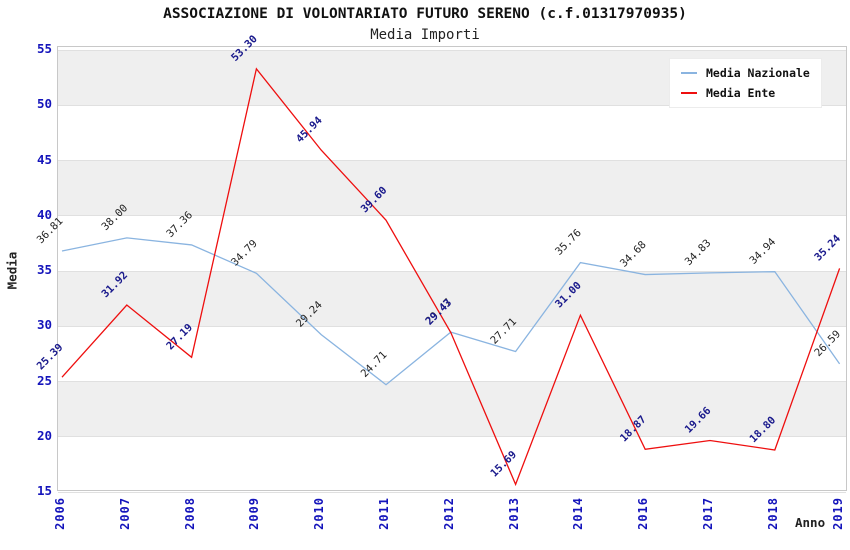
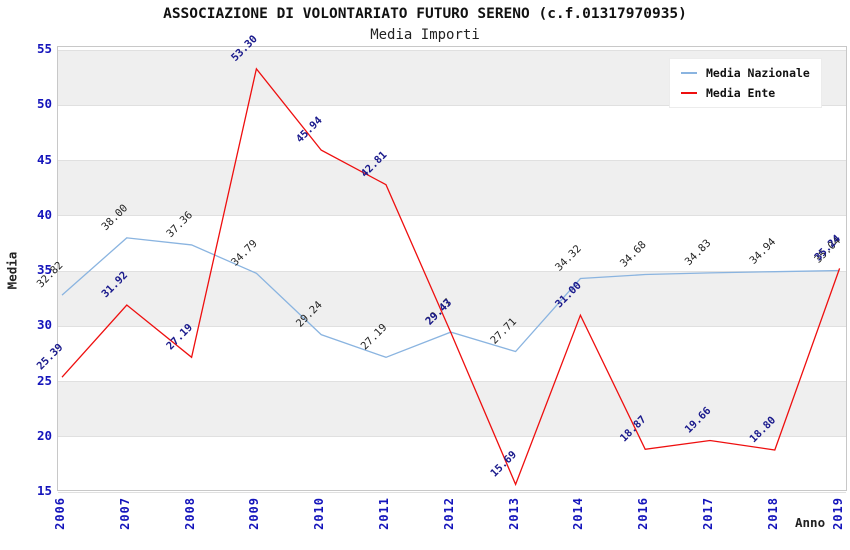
Media Nazionale/2006: 36.81 -> 32.82
Media Nazionale/2011: 24.71 -> 27.19
Media Ente/2011: 39.60 -> 42.81
Media Nazionale/2014: 35.76 -> 34.32
Media Nazionale/2019: 26.59 -> 35.04
